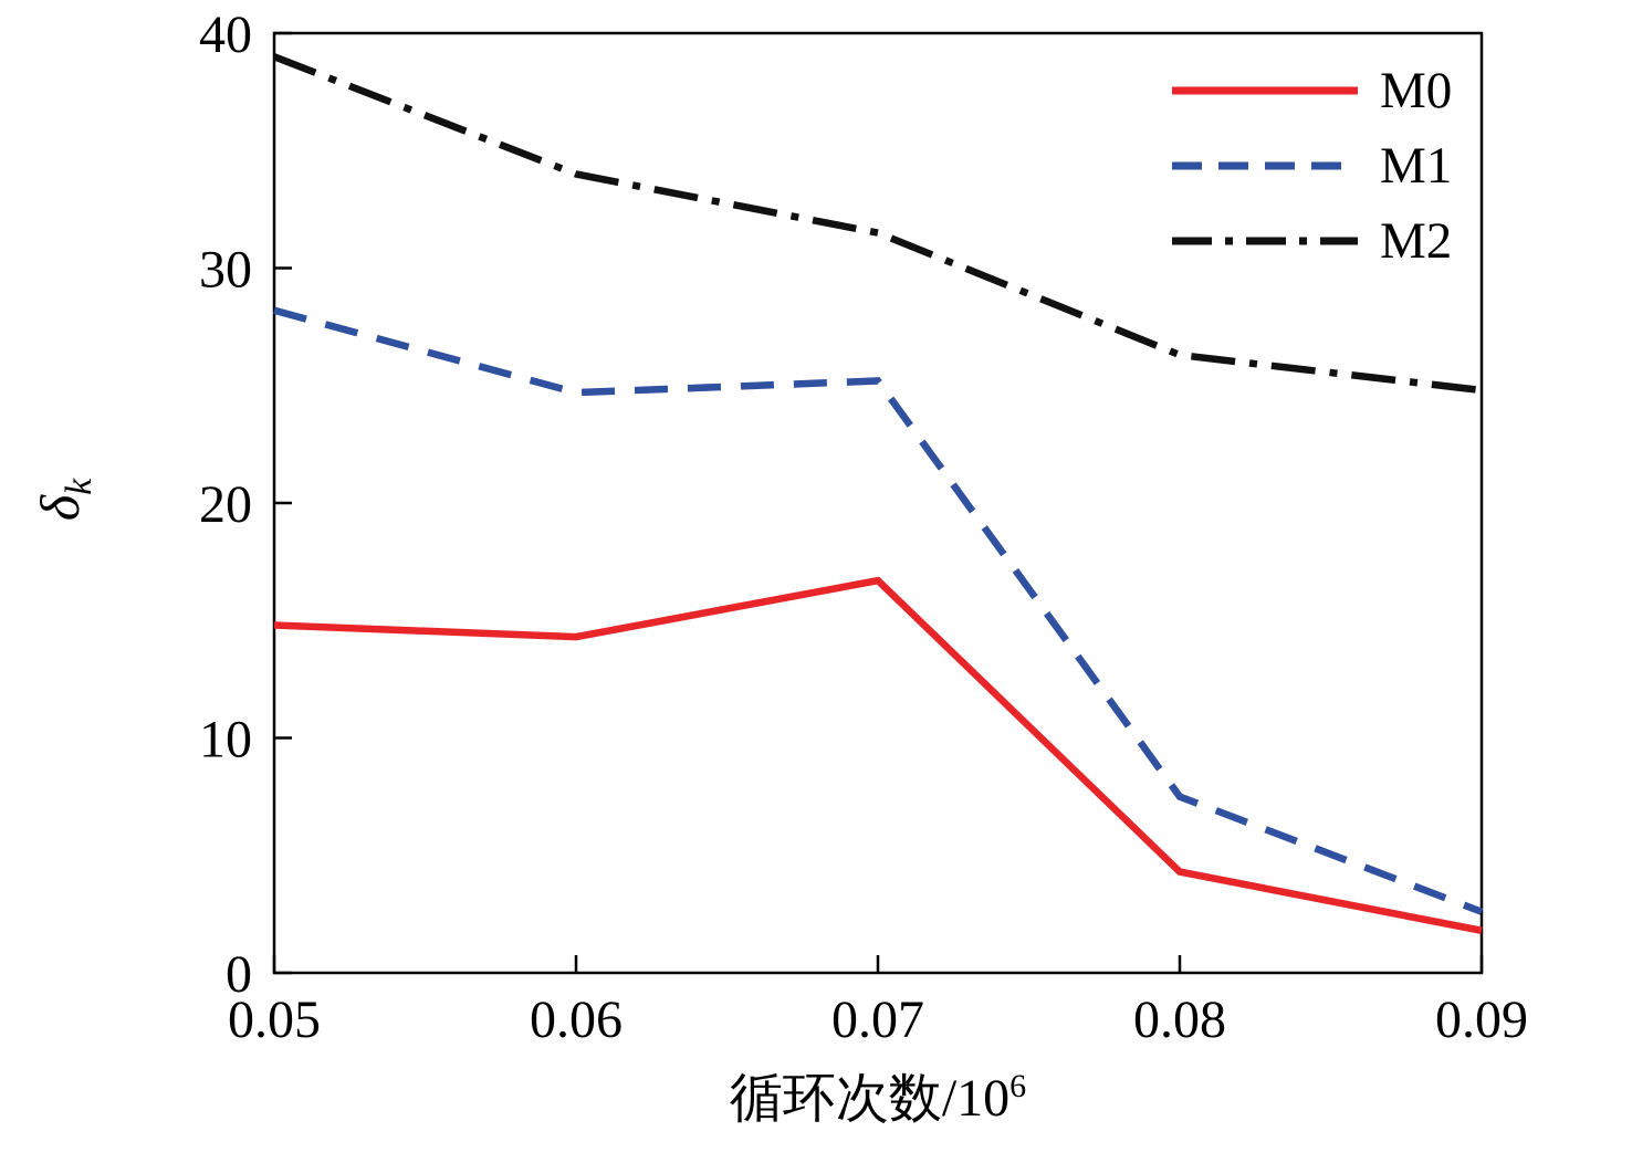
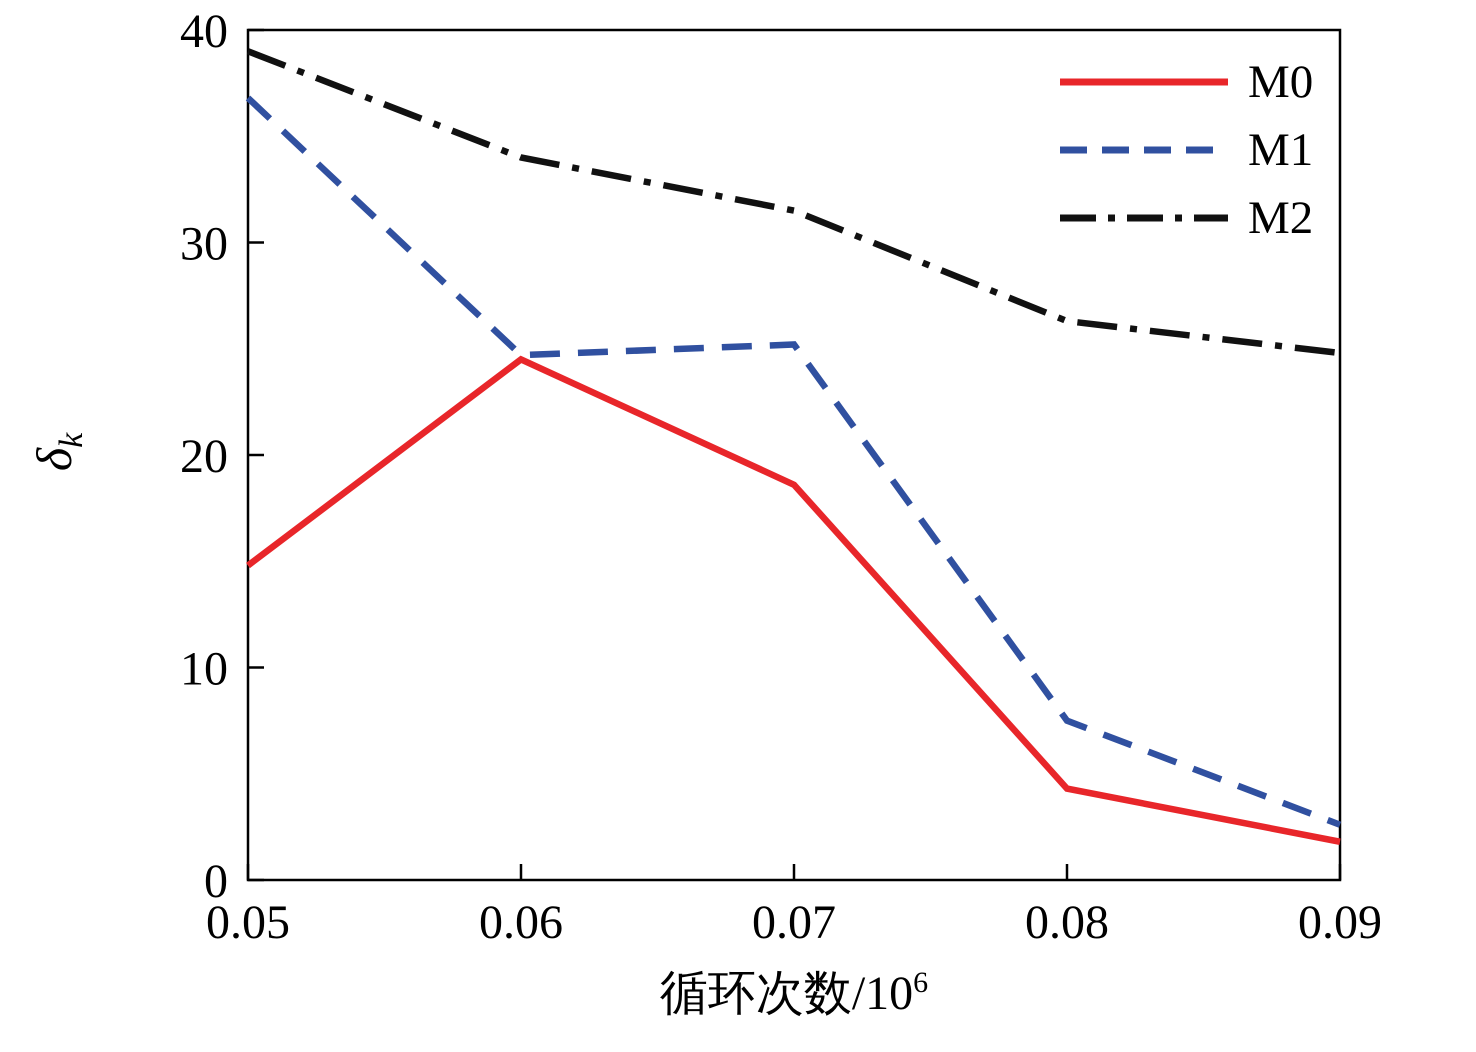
M1/0.05: 28.2 -> 36.8
M0/0.06: 14.3 -> 24.5
M0/0.07: 16.7 -> 18.6
